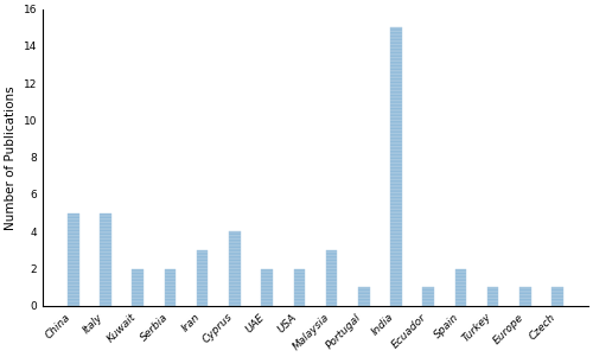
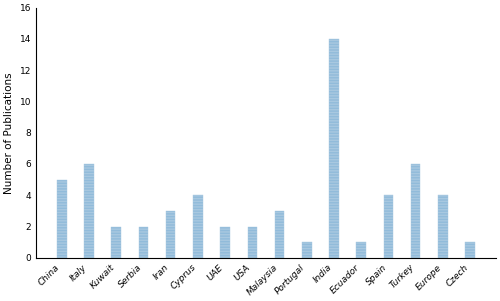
Italy: 5 -> 6
India: 15 -> 14
Spain: 2 -> 4
Turkey: 1 -> 6
Europe: 1 -> 4
